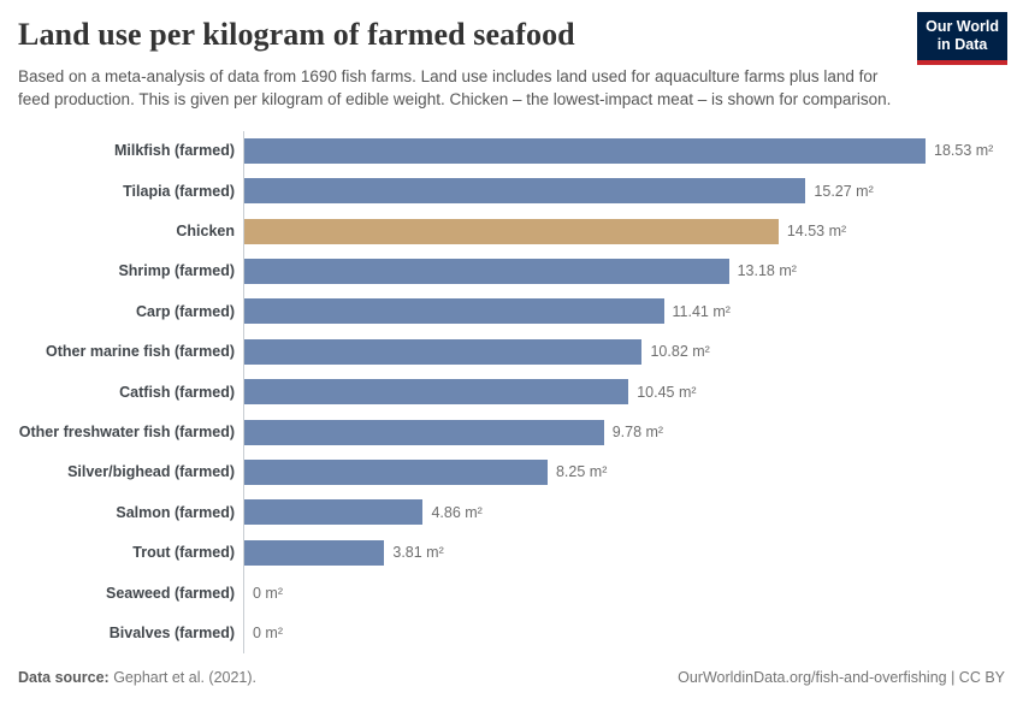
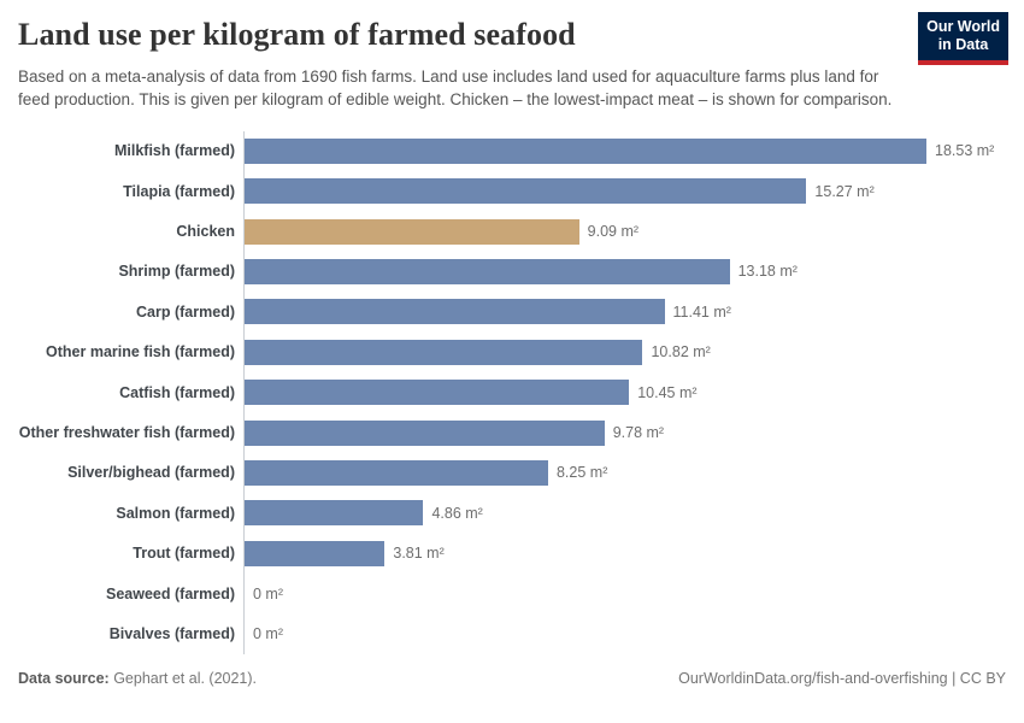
Chicken: 14.53 -> 9.09
